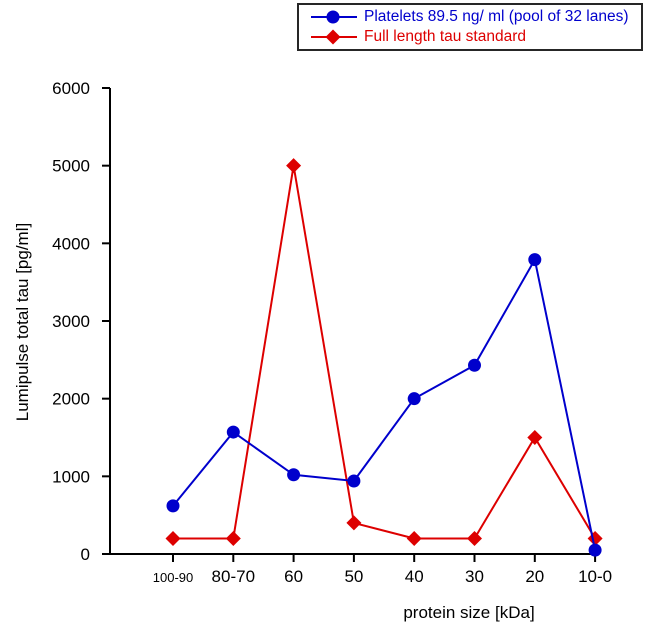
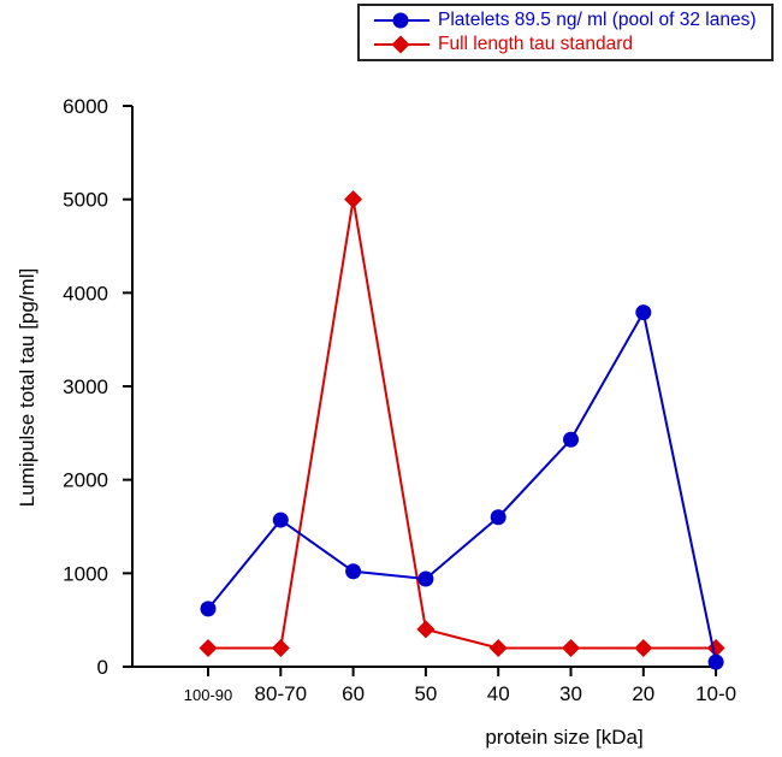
Platelets 89.5 ng/ ml (pool of 32 lanes)/40: 2000 -> 1600
Full length tau standard/20: 1500 -> 200
